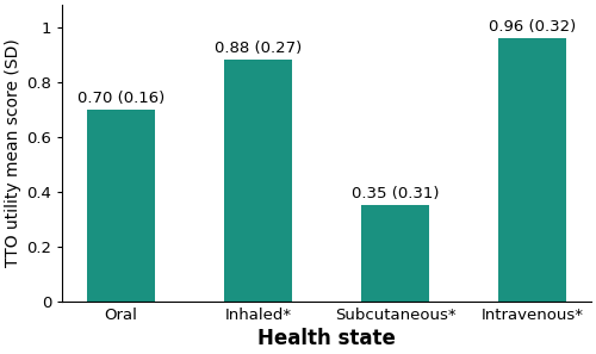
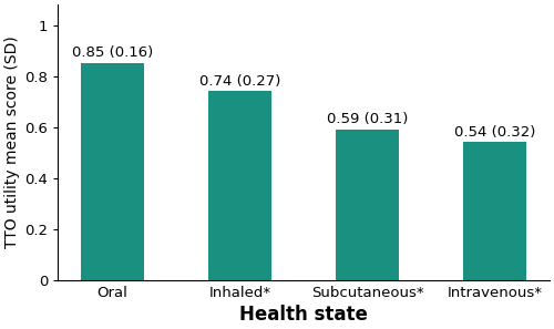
Oral: 0.70 -> 0.85
Inhaled*: 0.88 -> 0.74
Subcutaneous*: 0.35 -> 0.59
Intravenous*: 0.96 -> 0.54
